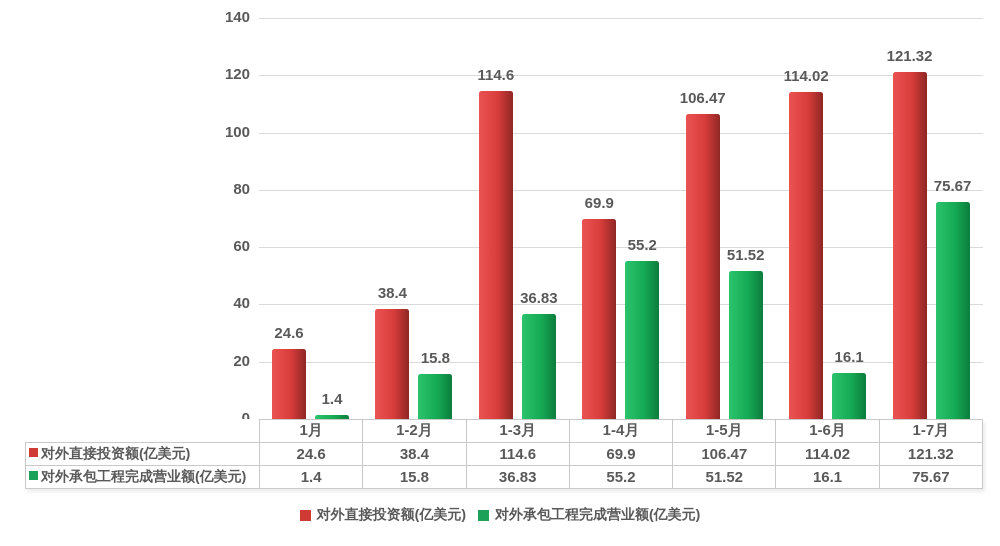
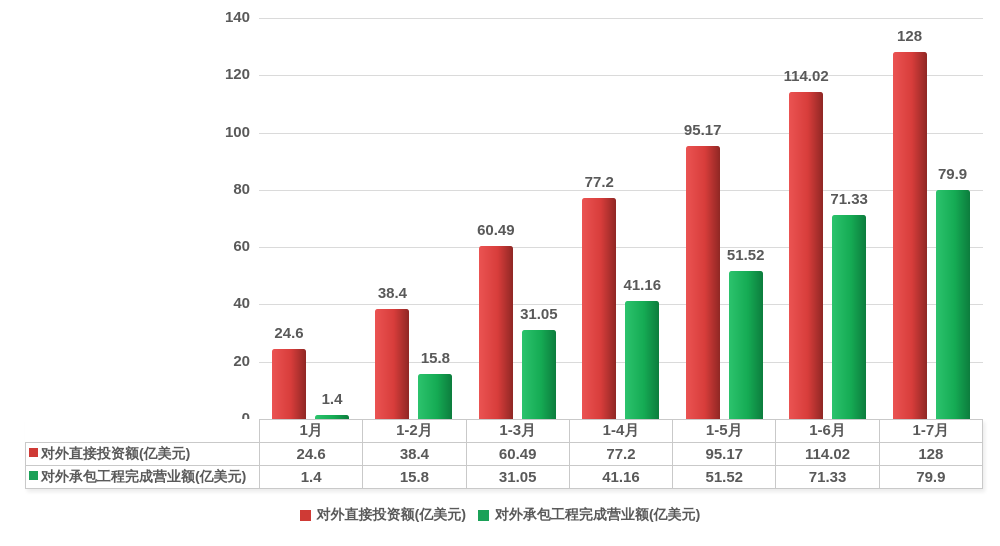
对外直接投资额(亿美元)/1-3月: 114.6 -> 60.49
对外承包工程完成营业额(亿美元)/1-3月: 36.83 -> 31.05
对外直接投资额(亿美元)/1-4月: 69.9 -> 77.2
对外承包工程完成营业额(亿美元)/1-4月: 55.2 -> 41.16
对外直接投资额(亿美元)/1-5月: 106.47 -> 95.17
对外承包工程完成营业额(亿美元)/1-6月: 16.1 -> 71.33
对外直接投资额(亿美元)/1-7月: 121.32 -> 128
对外承包工程完成营业额(亿美元)/1-7月: 75.67 -> 79.9
